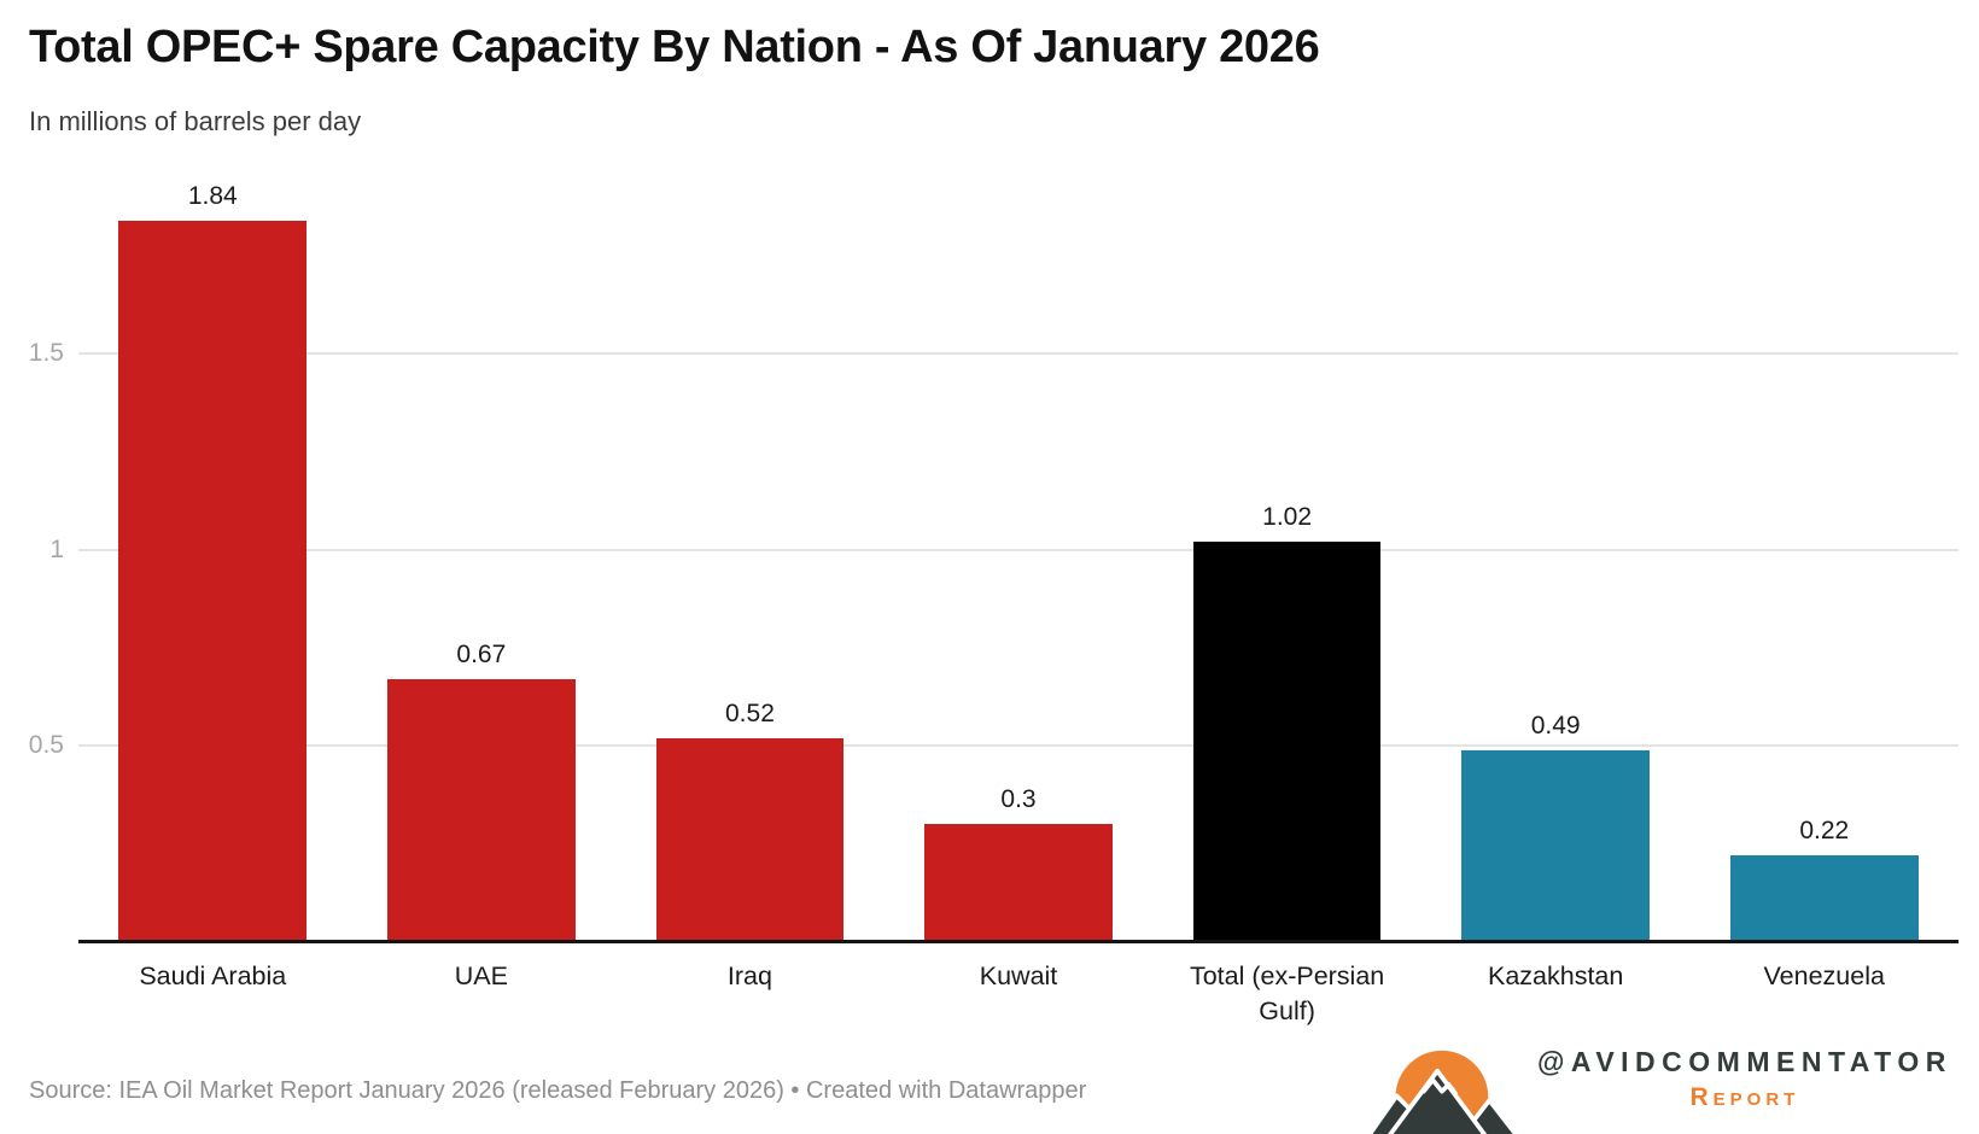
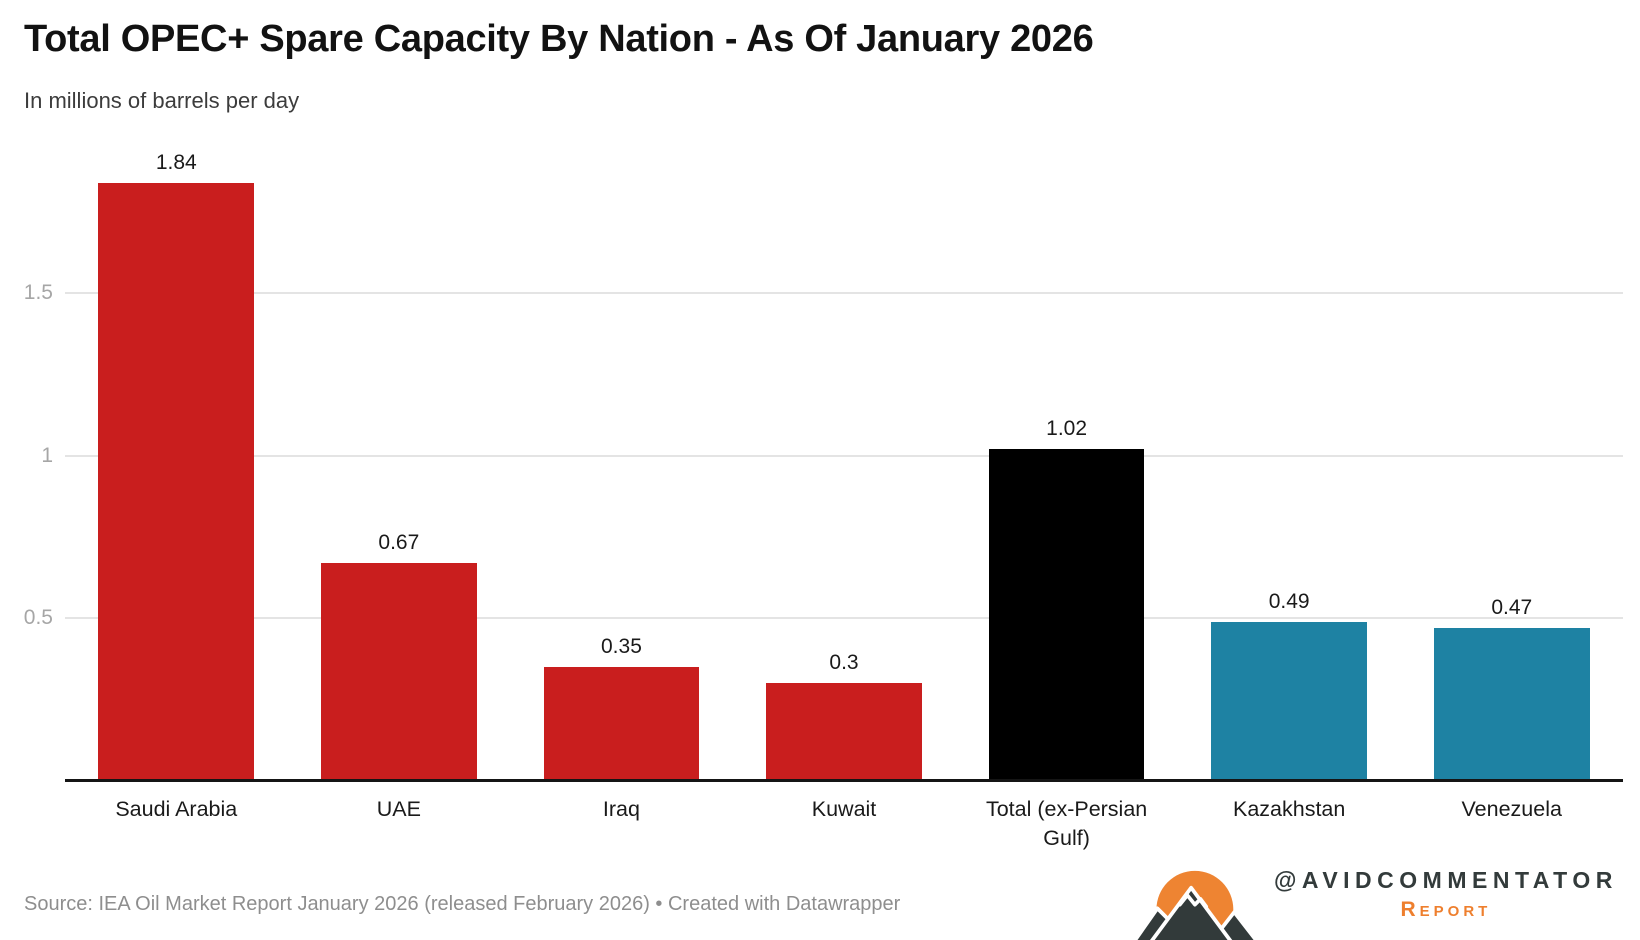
Iraq: 0.52 -> 0.35
Venezuela: 0.22 -> 0.47
